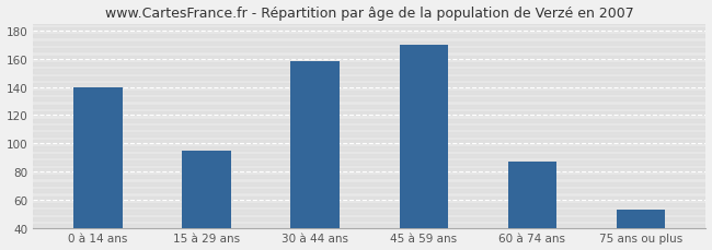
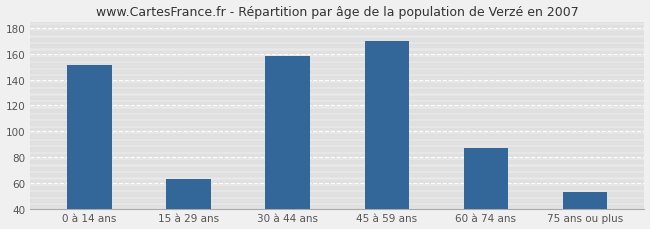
0 à 14 ans: 140 -> 151
15 à 29 ans: 95 -> 63
